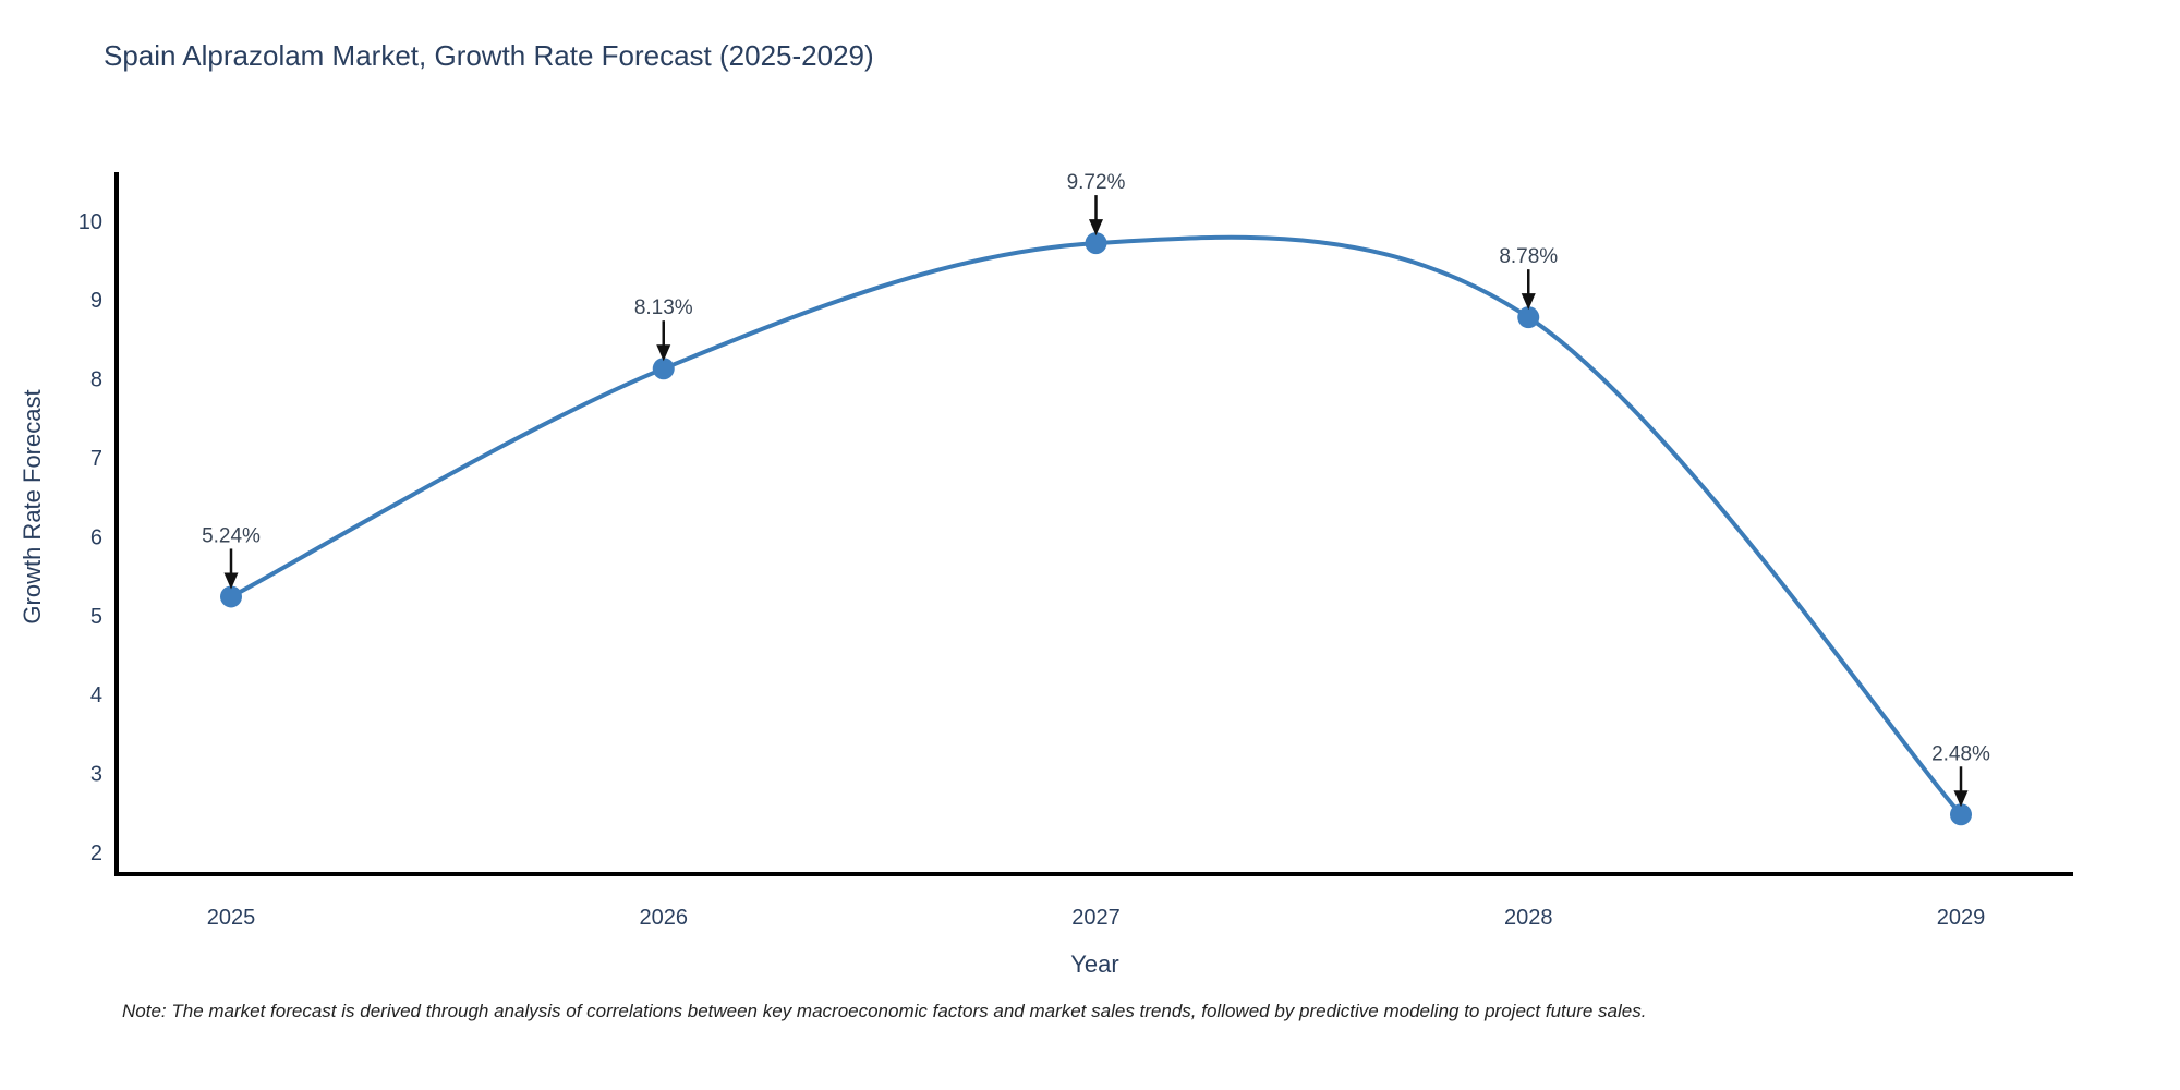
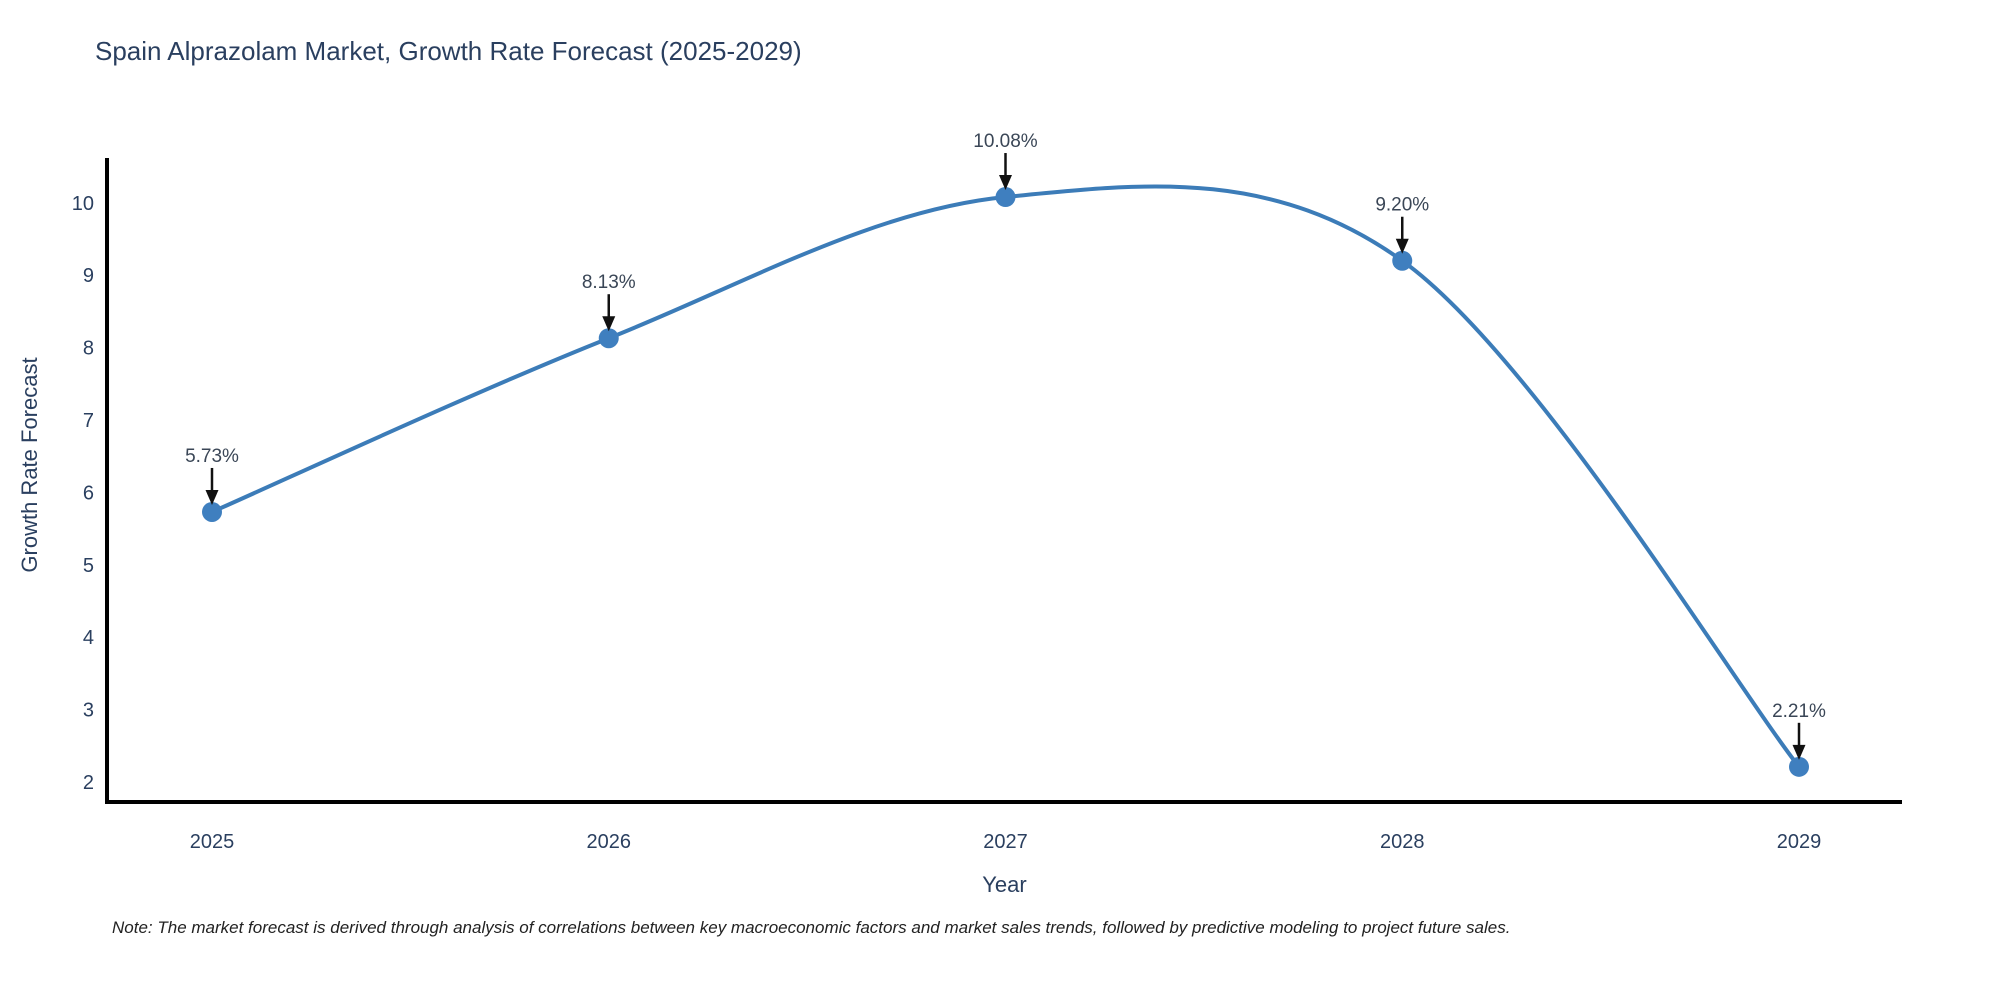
2025: 5.24% -> 5.73%
2027: 9.72% -> 10.08%
2028: 8.78% -> 9.20%
2029: 2.48% -> 2.21%
